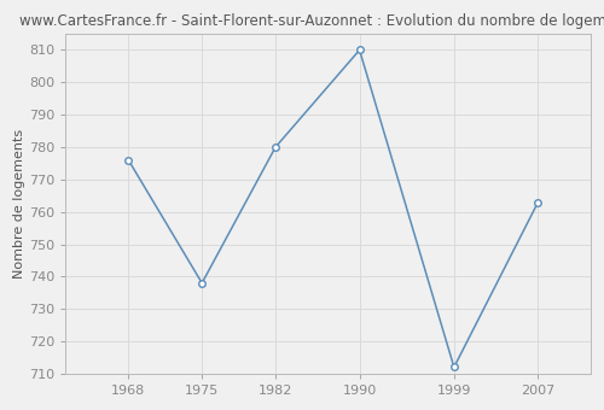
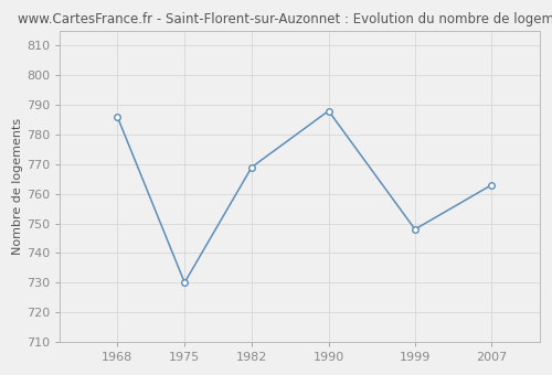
1968: 776 -> 786
1975: 738 -> 730
1982: 780 -> 769
1990: 810 -> 788
1999: 712 -> 748
